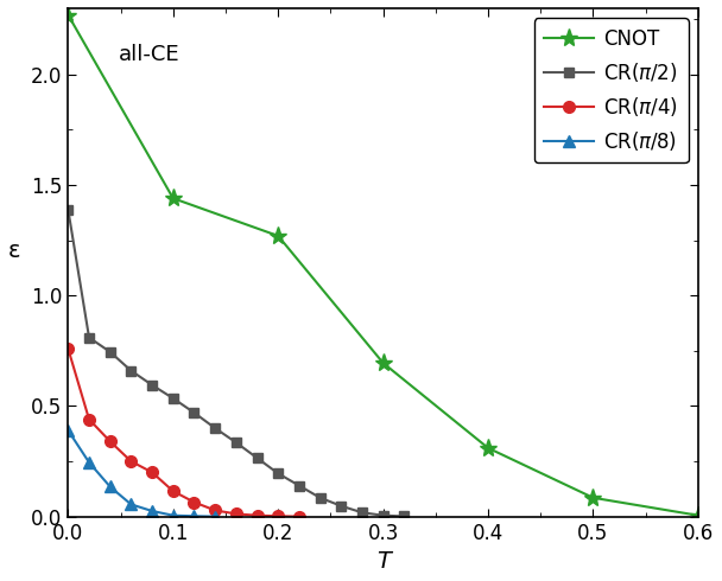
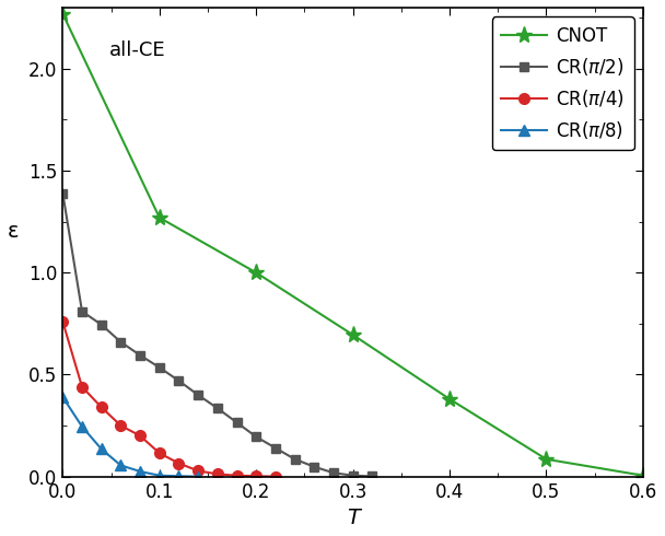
CNOT/0.1: 1.44 -> 1.27
CNOT/0.2: 1.27 -> 1.00
CNOT/0.4: 0.31 -> 0.38
